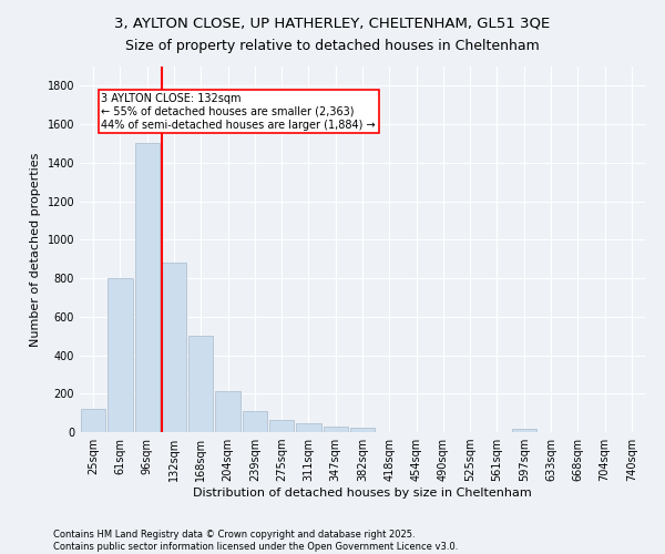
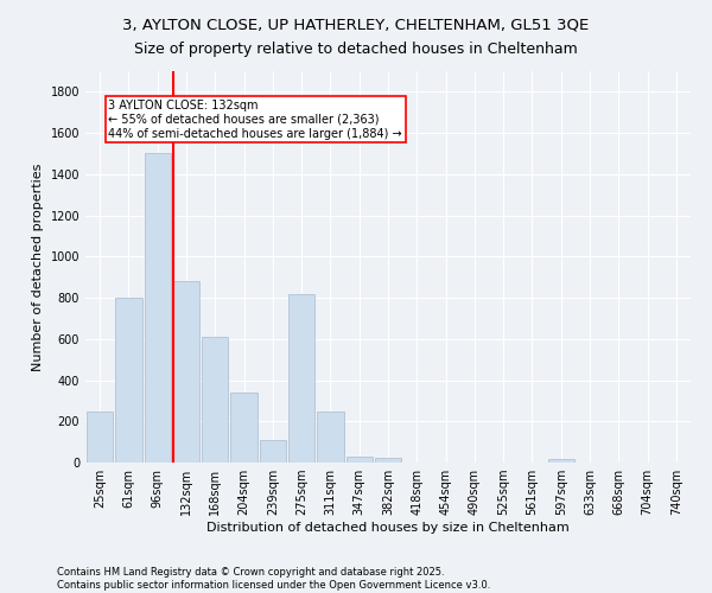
25sqm: 120 -> 250
168sqm: 500 -> 610
204sqm: 220 -> 340
275sqm: 60 -> 820
311sqm: 40 -> 250
